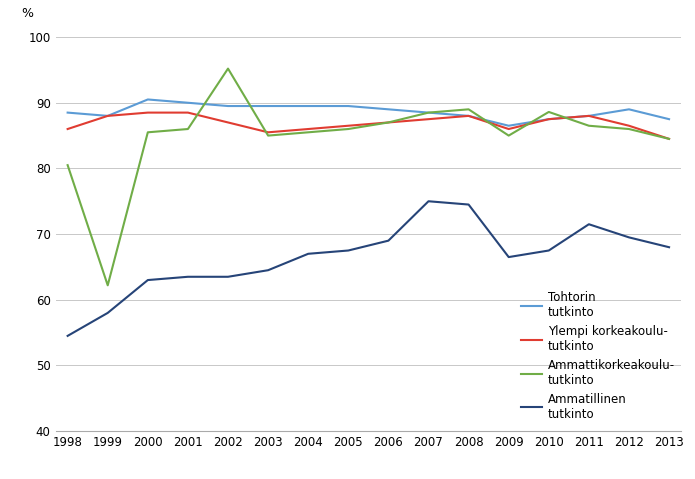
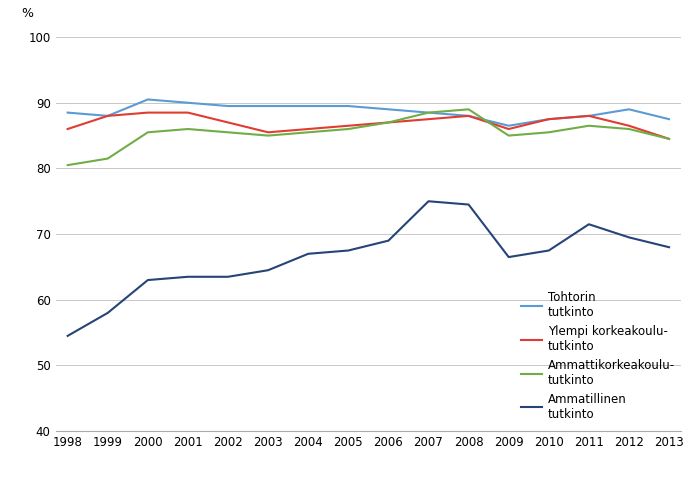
Ammattikorkeakoulu- tutkinto/1999: 62.2 -> 81.5
Ammattikorkeakoulu- tutkinto/2002: 95.2 -> 85.5
Ammattikorkeakoulu- tutkinto/2010: 88.6 -> 85.5
